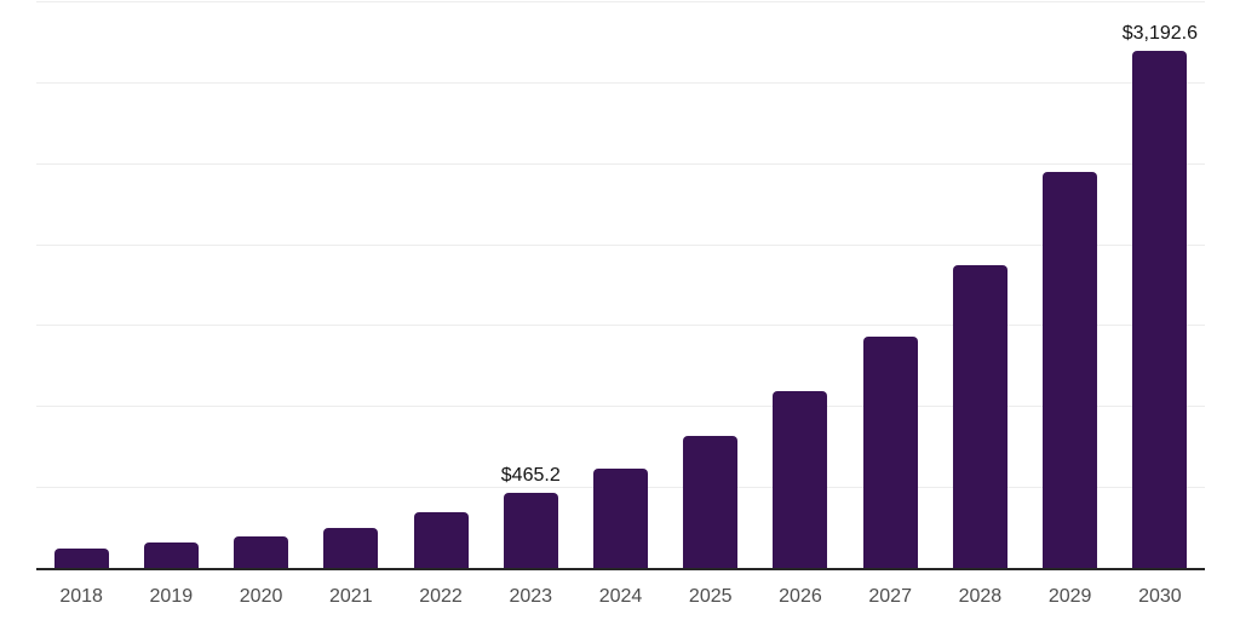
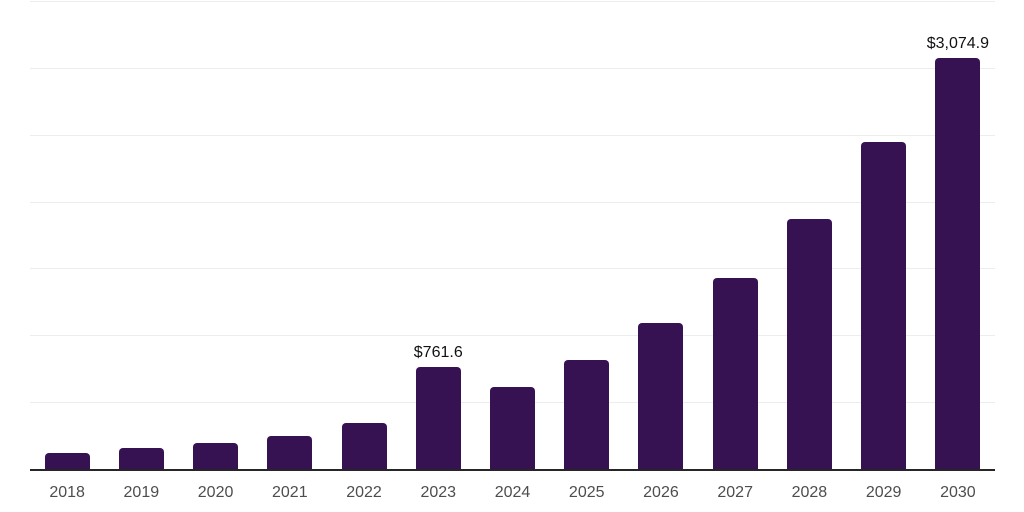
2023: $465.2 -> $761.6
2030: $3,192.6 -> $3,074.9
